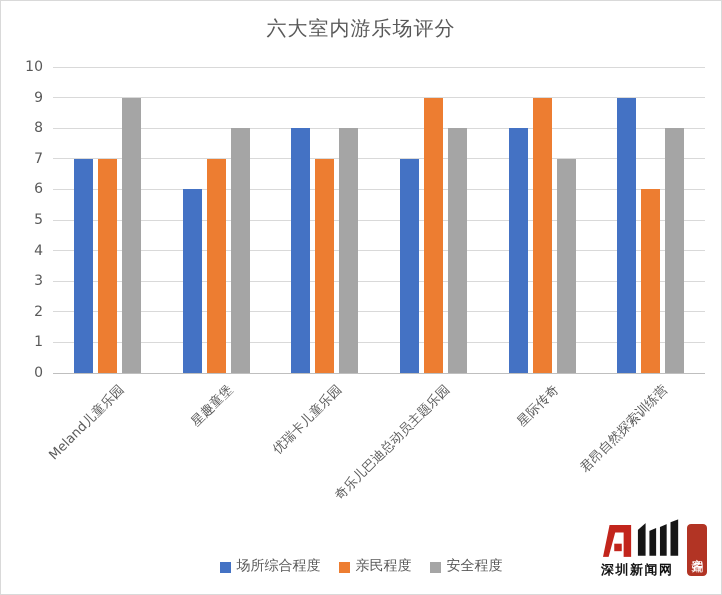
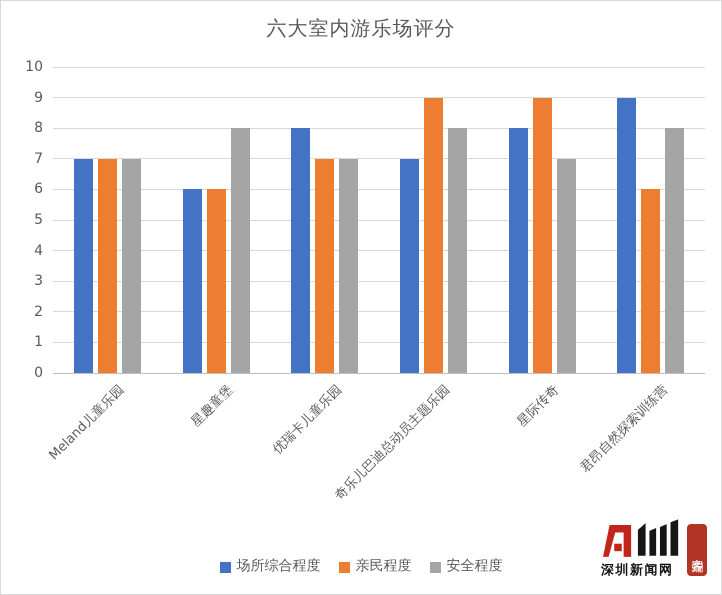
安全程度/Meland儿童乐园: 9 -> 7
亲民程度/星趣童堡: 7 -> 6
安全程度/优瑞卡儿童乐园: 8 -> 7
